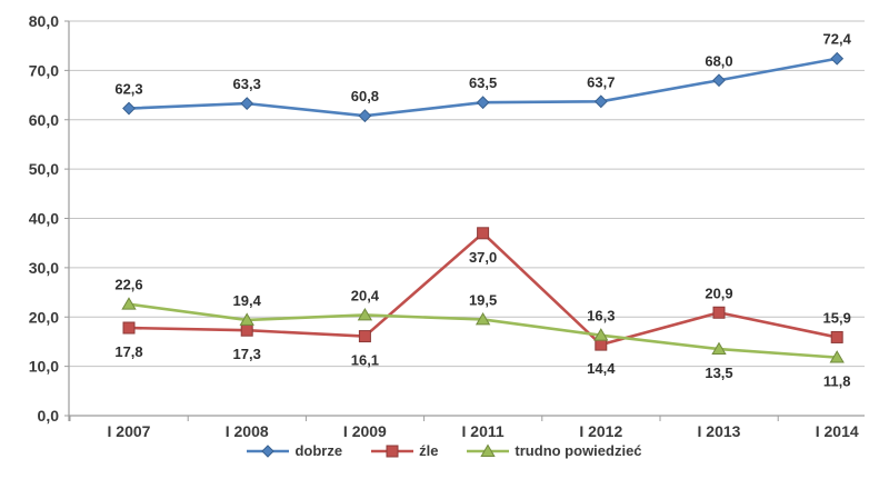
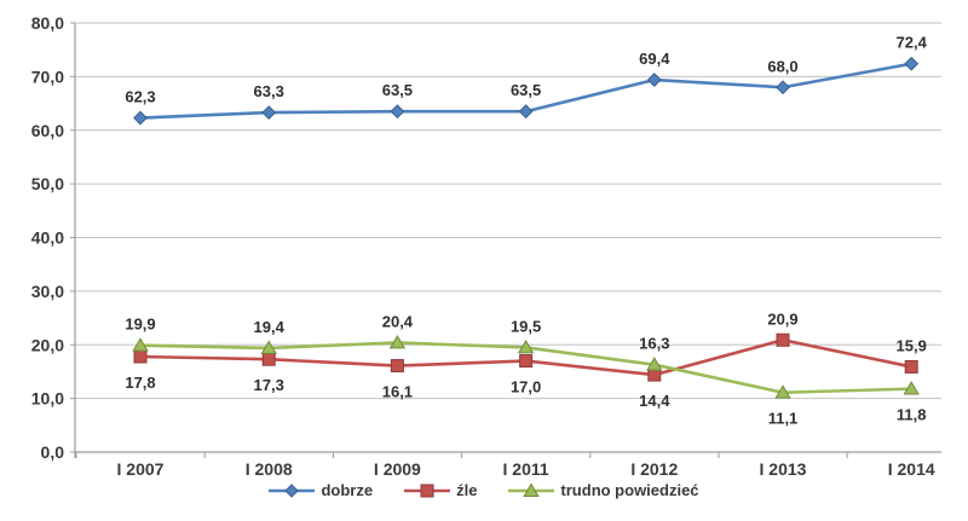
trudno powiedzieć/I 2007: 22,6 -> 19,9
dobrze/I 2009: 60,8 -> 63,5
źle/I 2011: 37,0 -> 17,0
dobrze/I 2012: 63,7 -> 69,4
trudno powiedzieć/I 2013: 13,5 -> 11,1
